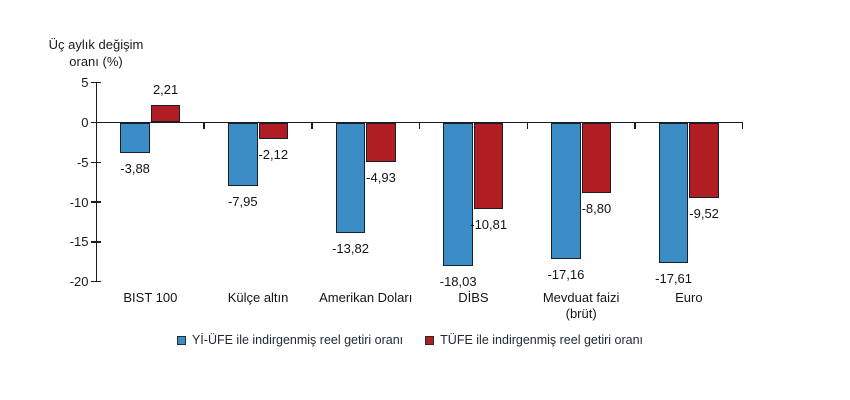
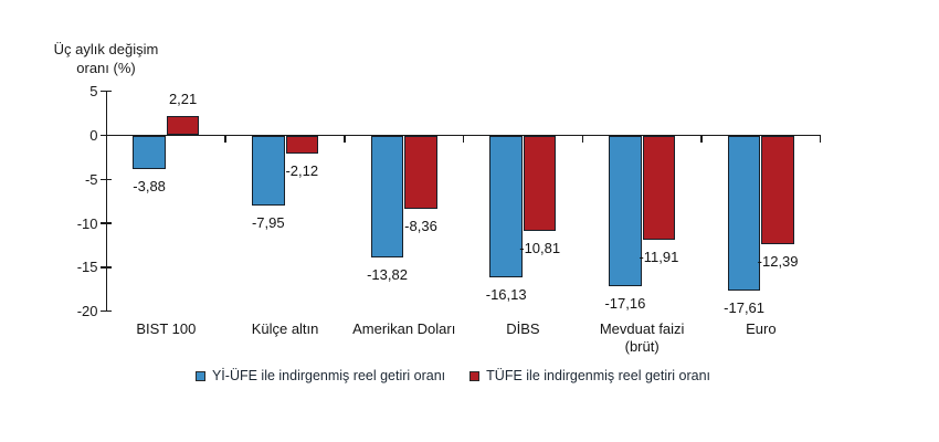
TÜFE ile indirgenmiş reel getiri oranı/Amerikan Doları: -4,93 -> -8,36
Yİ-ÜFE ile indirgenmiş reel getiri oranı/DİBS: -18,03 -> -16,13
TÜFE ile indirgenmiş reel getiri oranı/Mevduat faizi (brüt): -8,80 -> -11,91
TÜFE ile indirgenmiş reel getiri oranı/Euro: -9,52 -> -12,39
